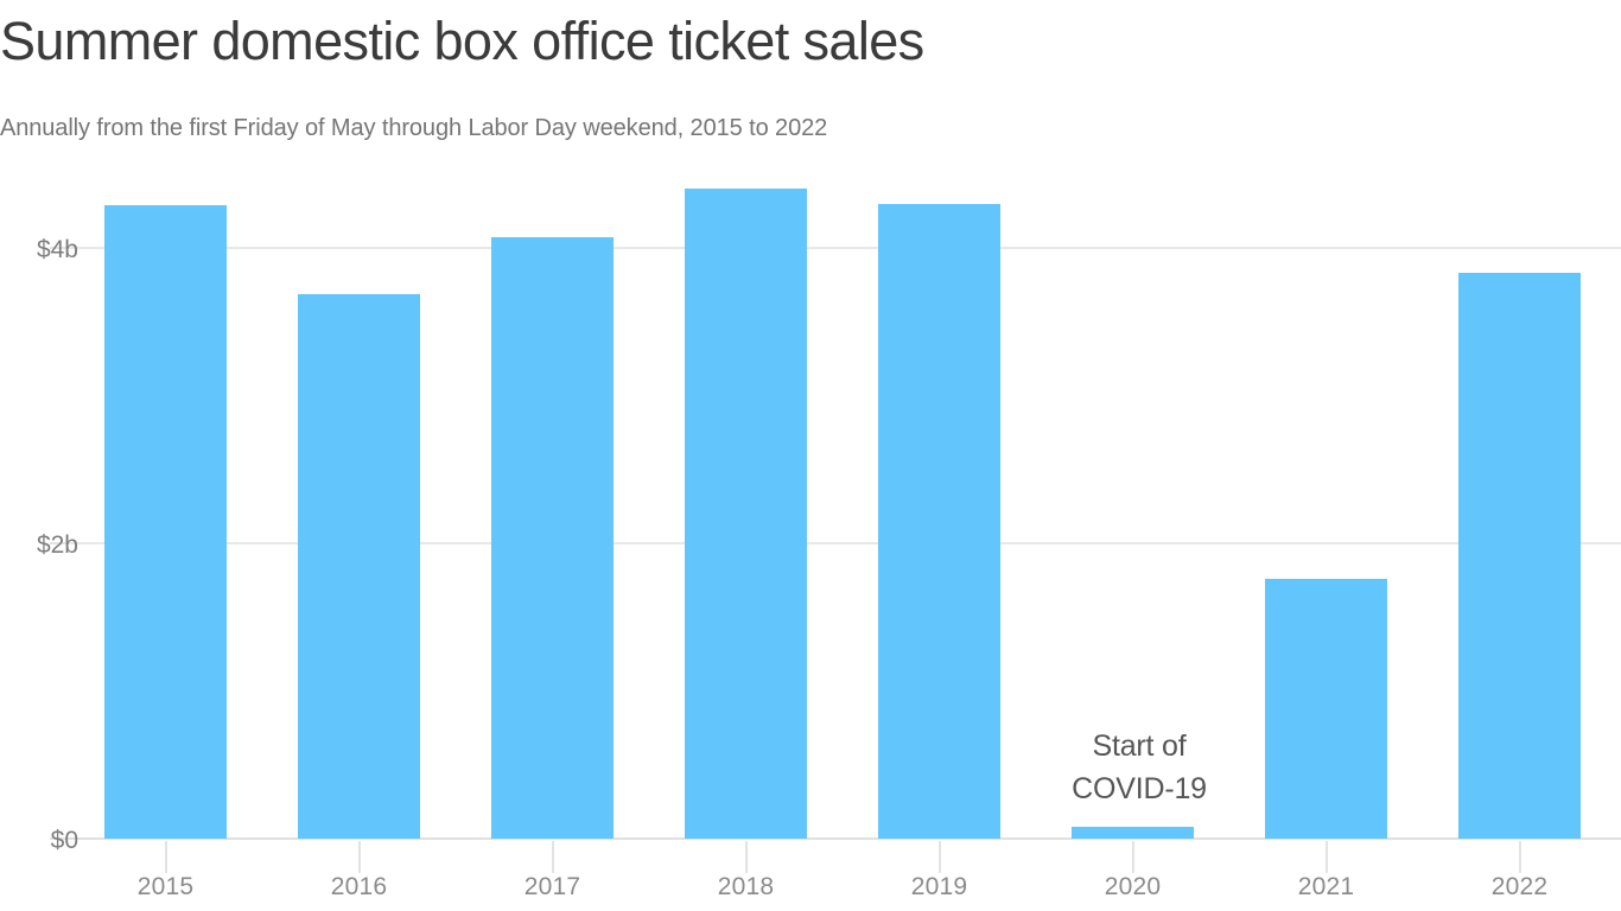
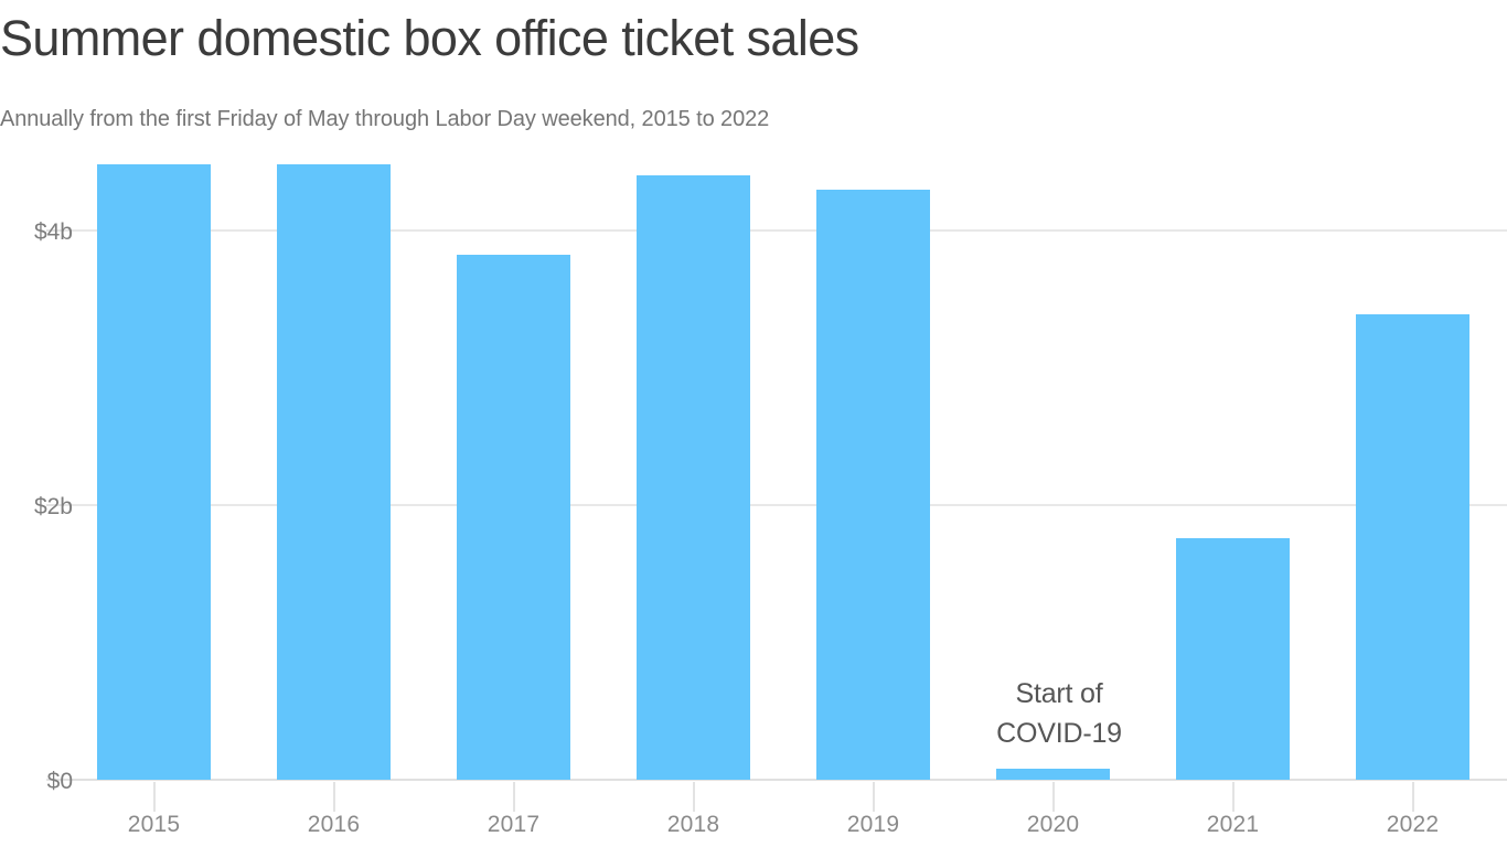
2015: $4.29b -> $4.48b
2016: $3.69b -> $4.48b
2017: $4.07b -> $3.82b
2022: $3.83b -> $3.39b
